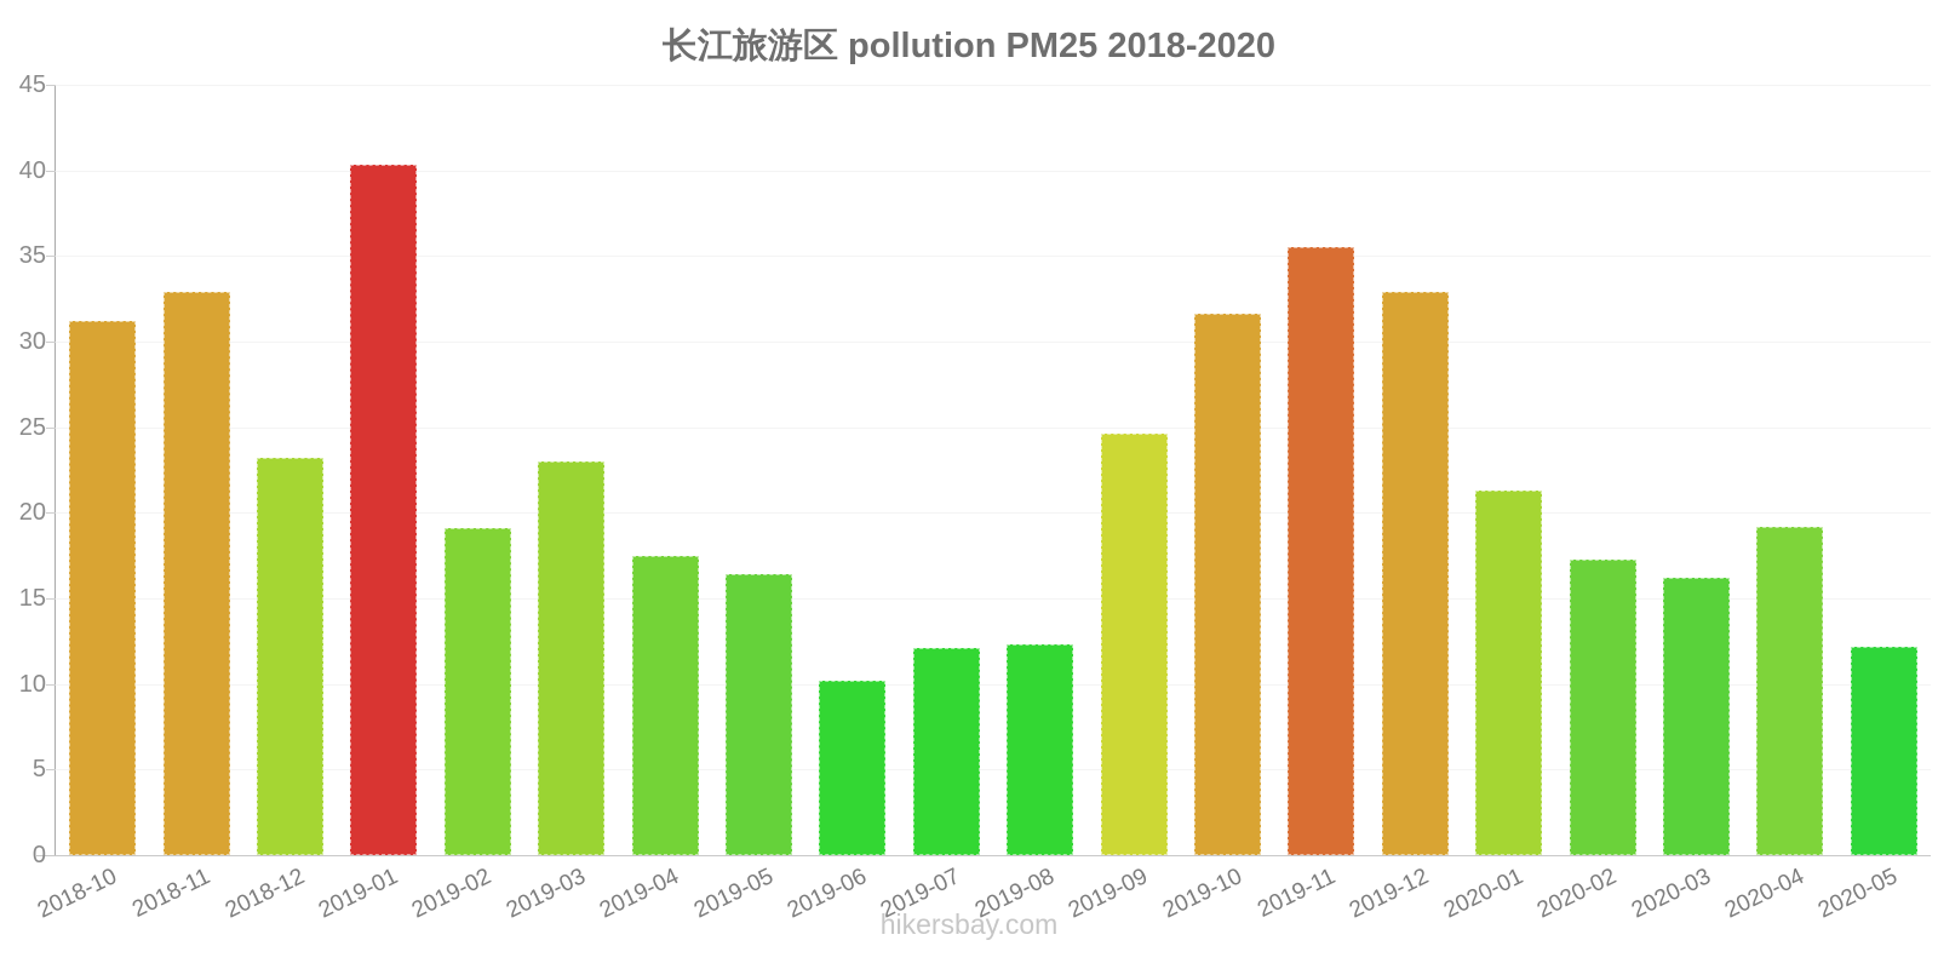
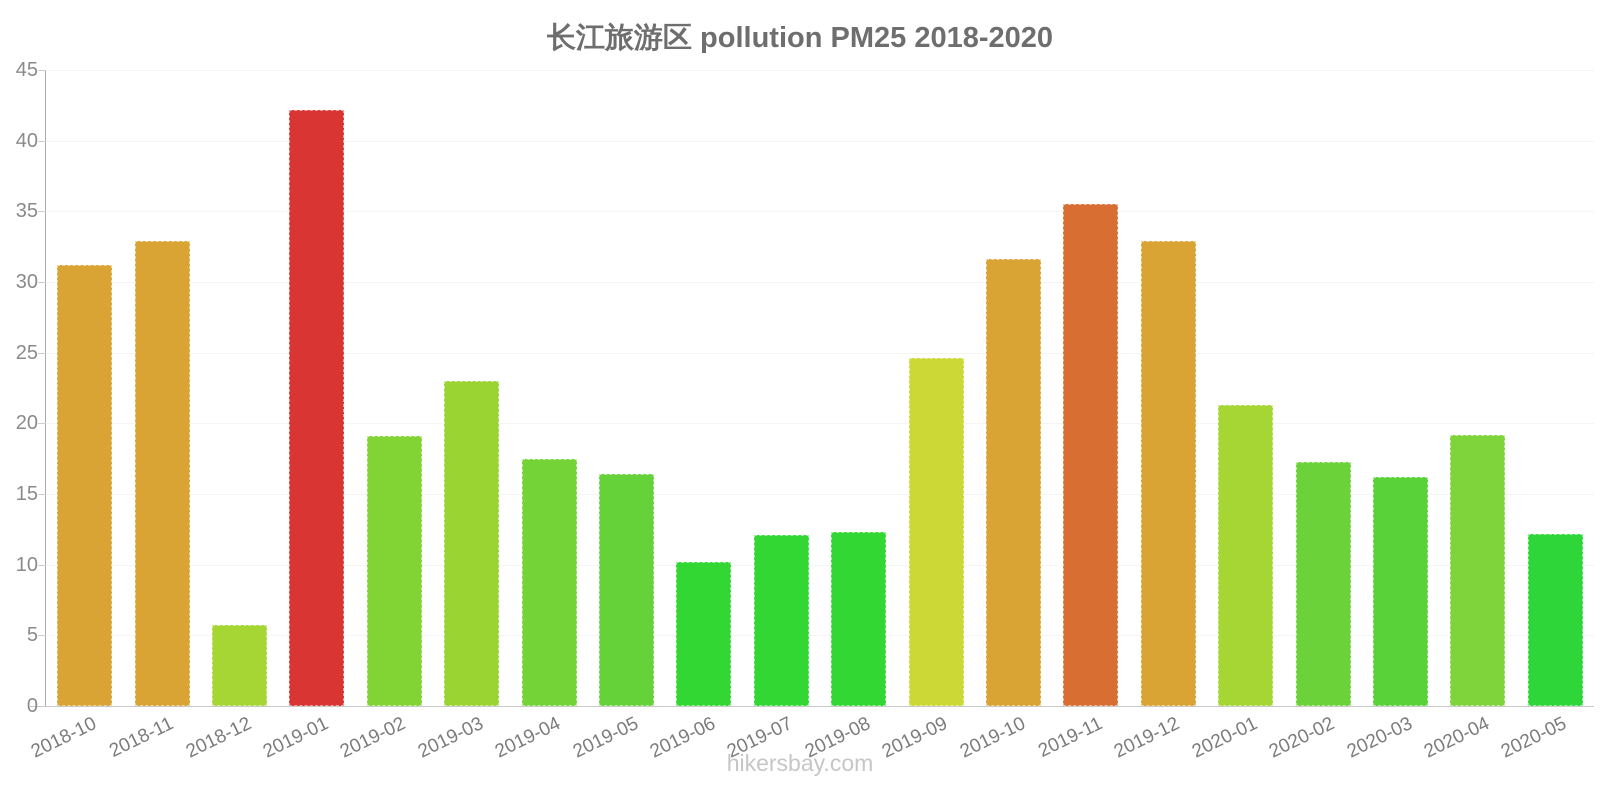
2018-12: 23.2 -> 5.7
2019-01: 40.3 -> 42.2
